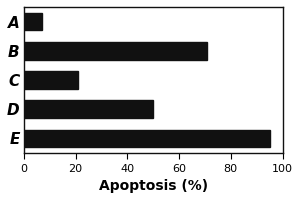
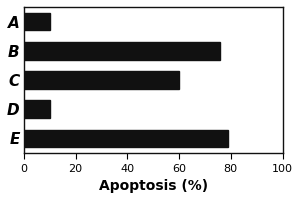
A: 7 -> 10
B: 71 -> 76
C: 21 -> 60
D: 50 -> 10
E: 95 -> 79
